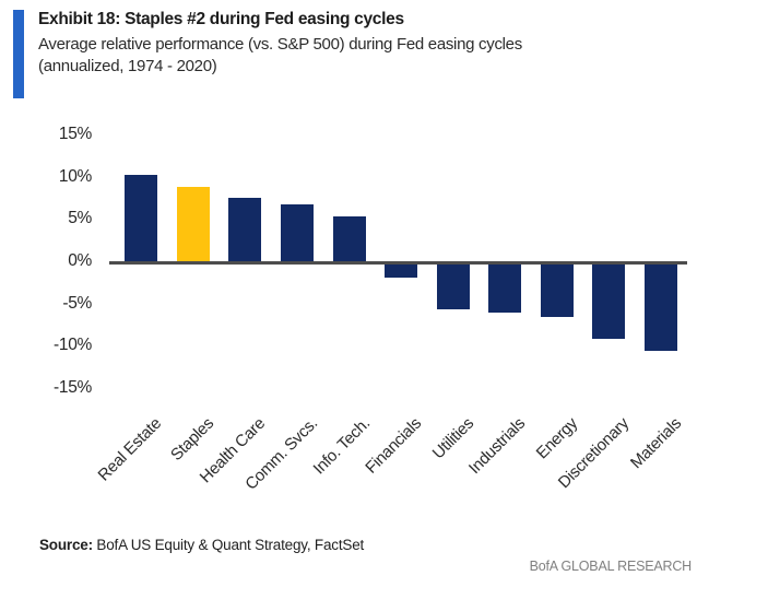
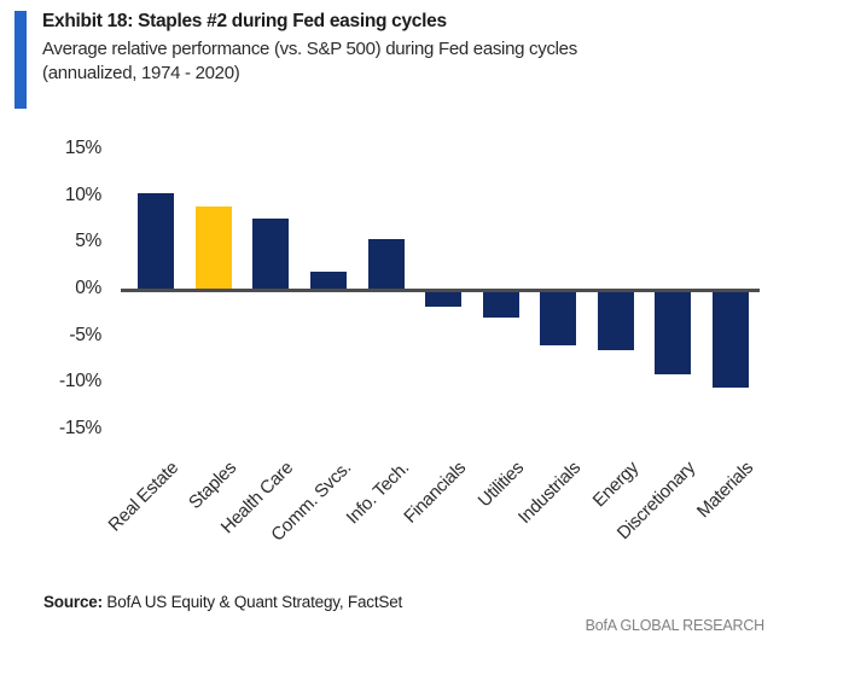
Comm. Svcs.: 7% -> 2%
Utilities: -6% -> -3%
